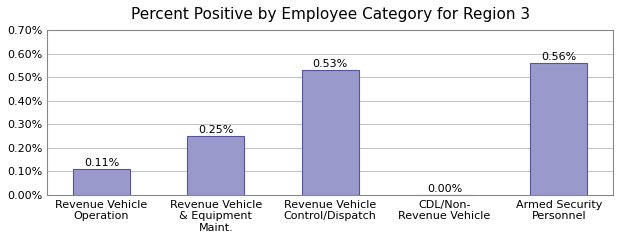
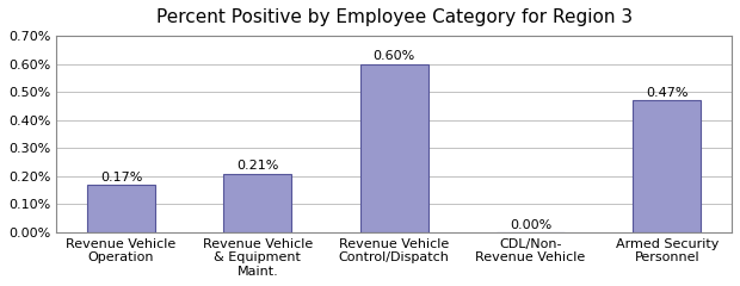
Revenue Vehicle Operation: 0.11% -> 0.17%
Revenue Vehicle & Equipment Maint.: 0.25% -> 0.21%
Revenue Vehicle Control/Dispatch: 0.53% -> 0.60%
Armed Security Personnel: 0.56% -> 0.47%
